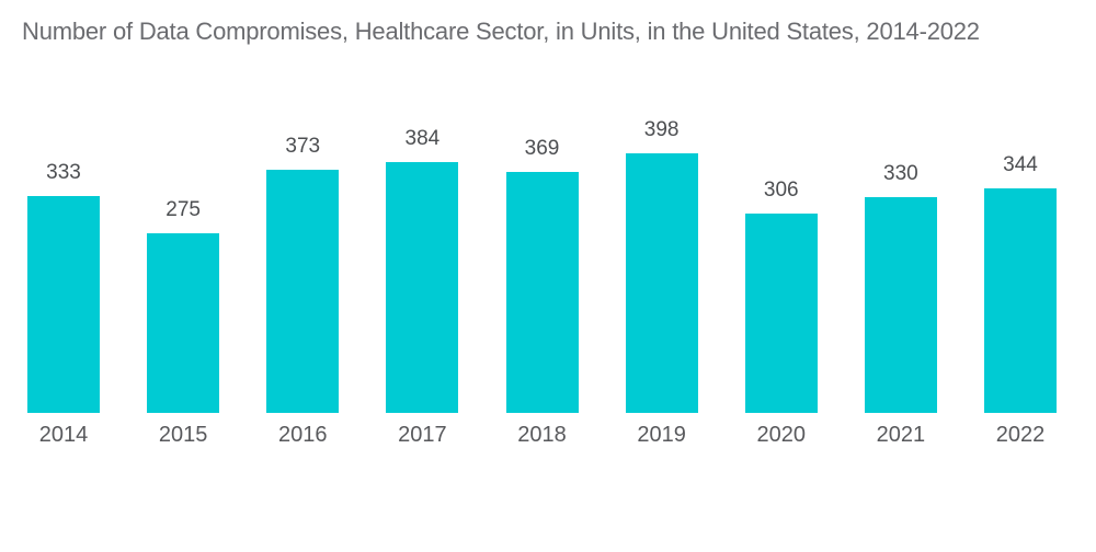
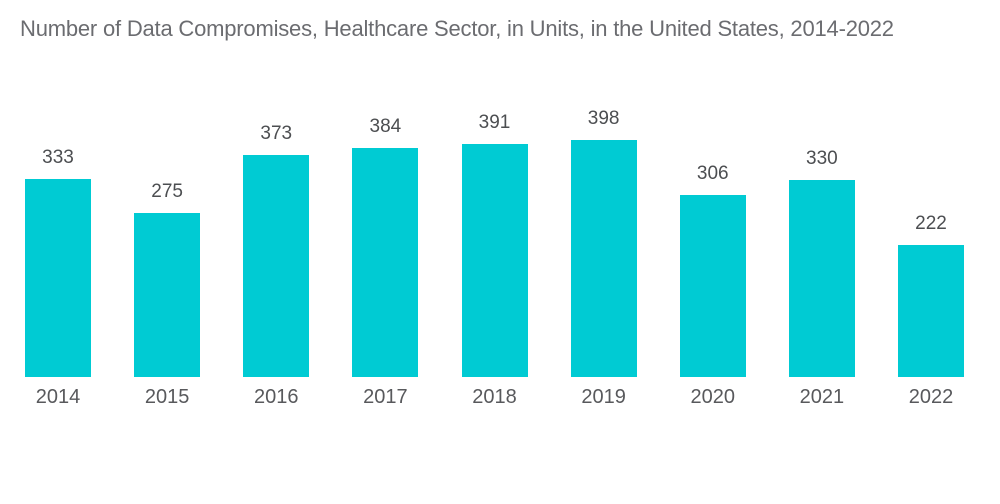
2018: 369 -> 391
2022: 344 -> 222
